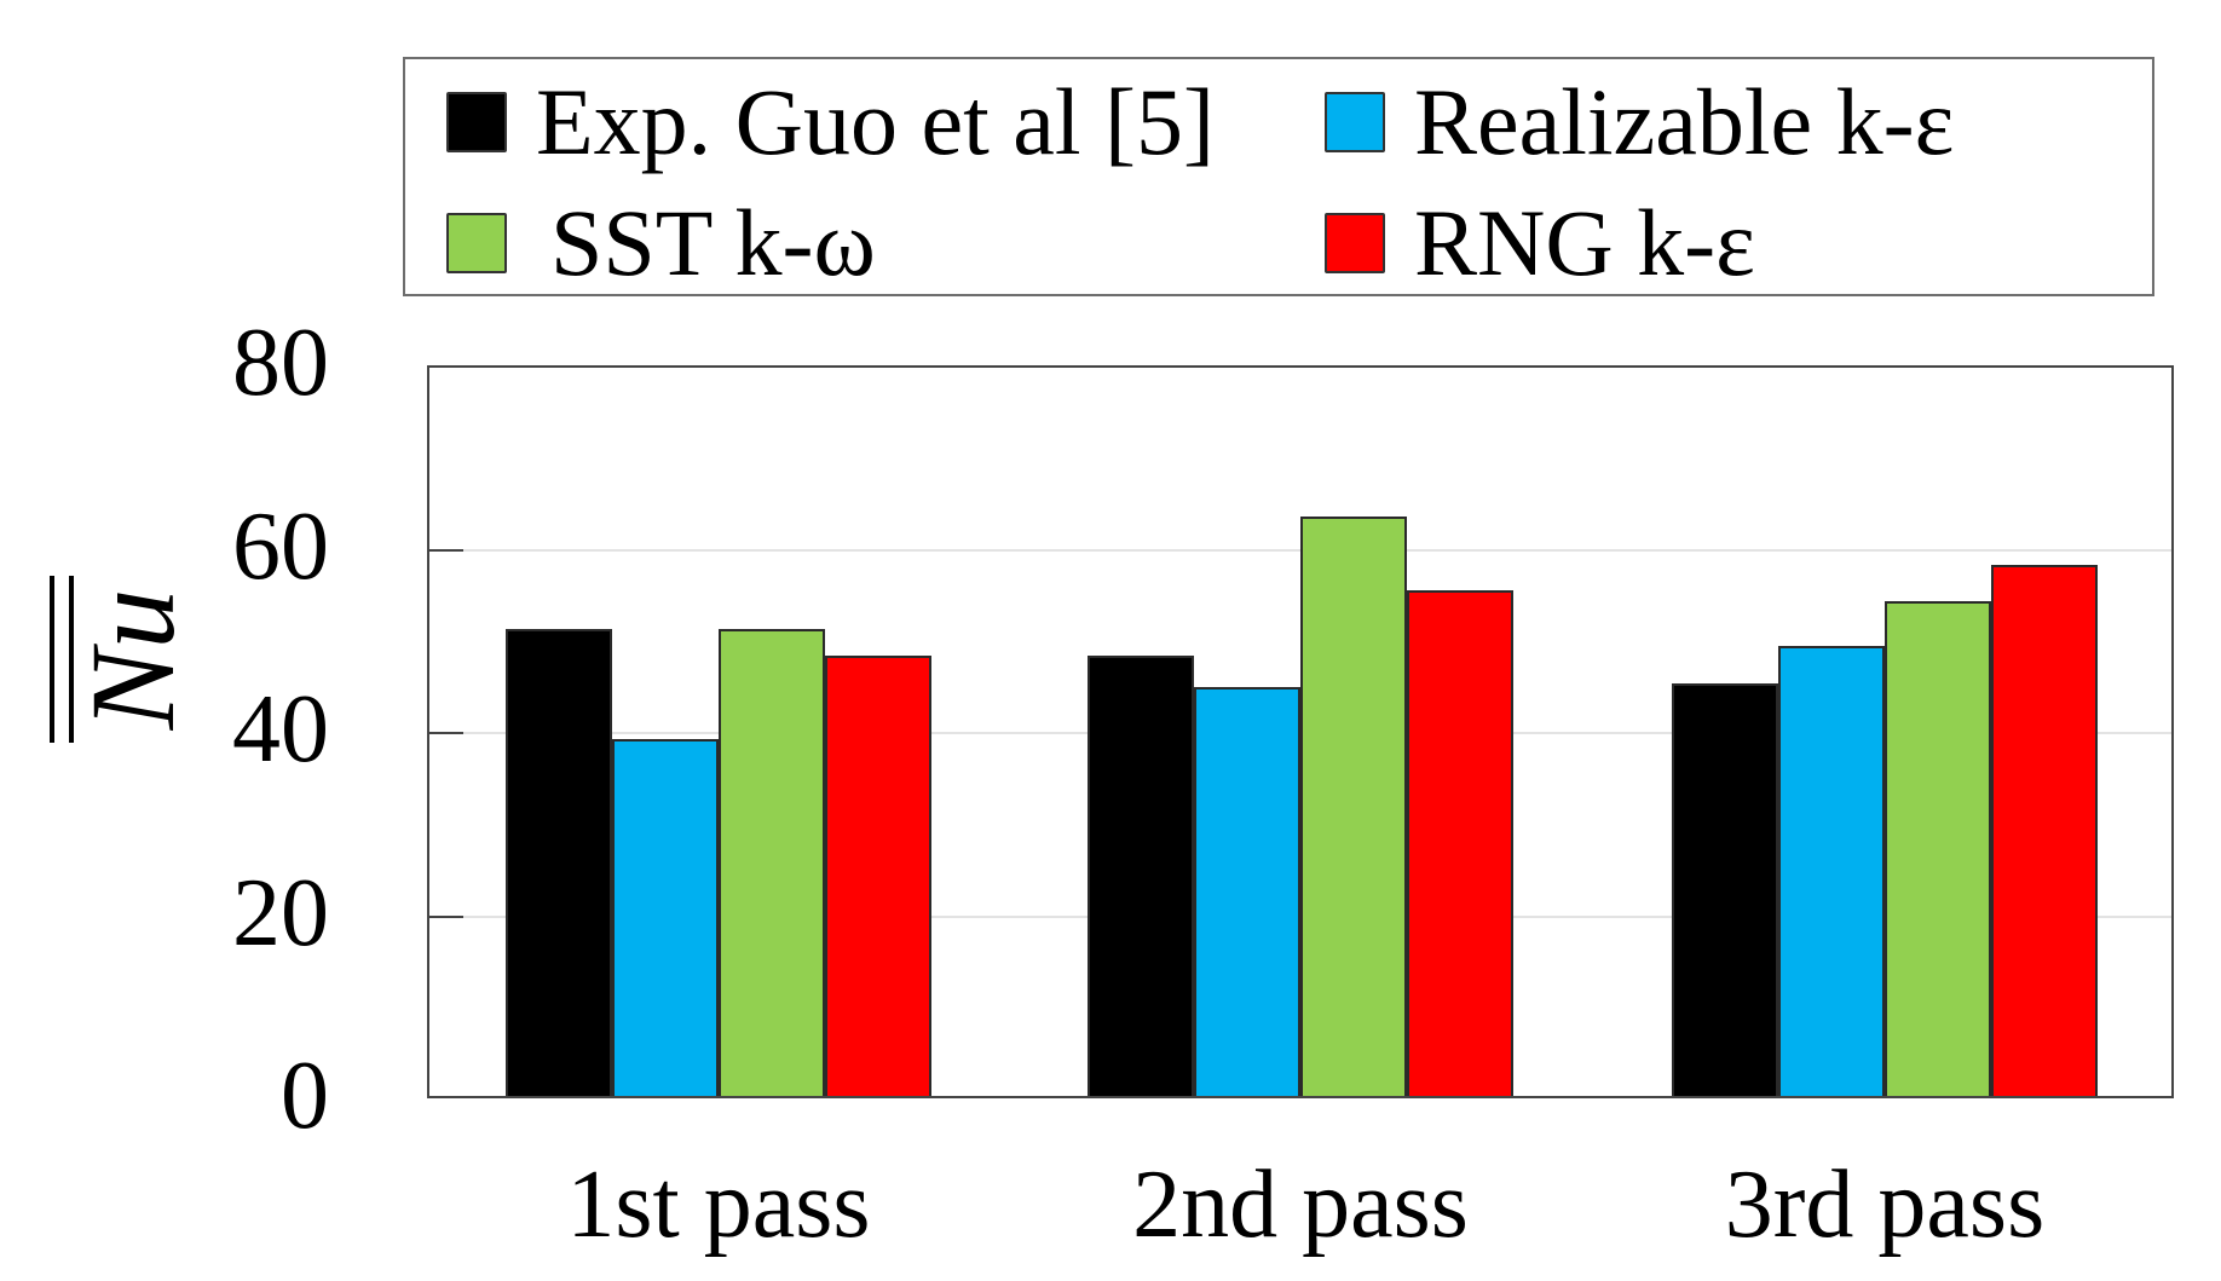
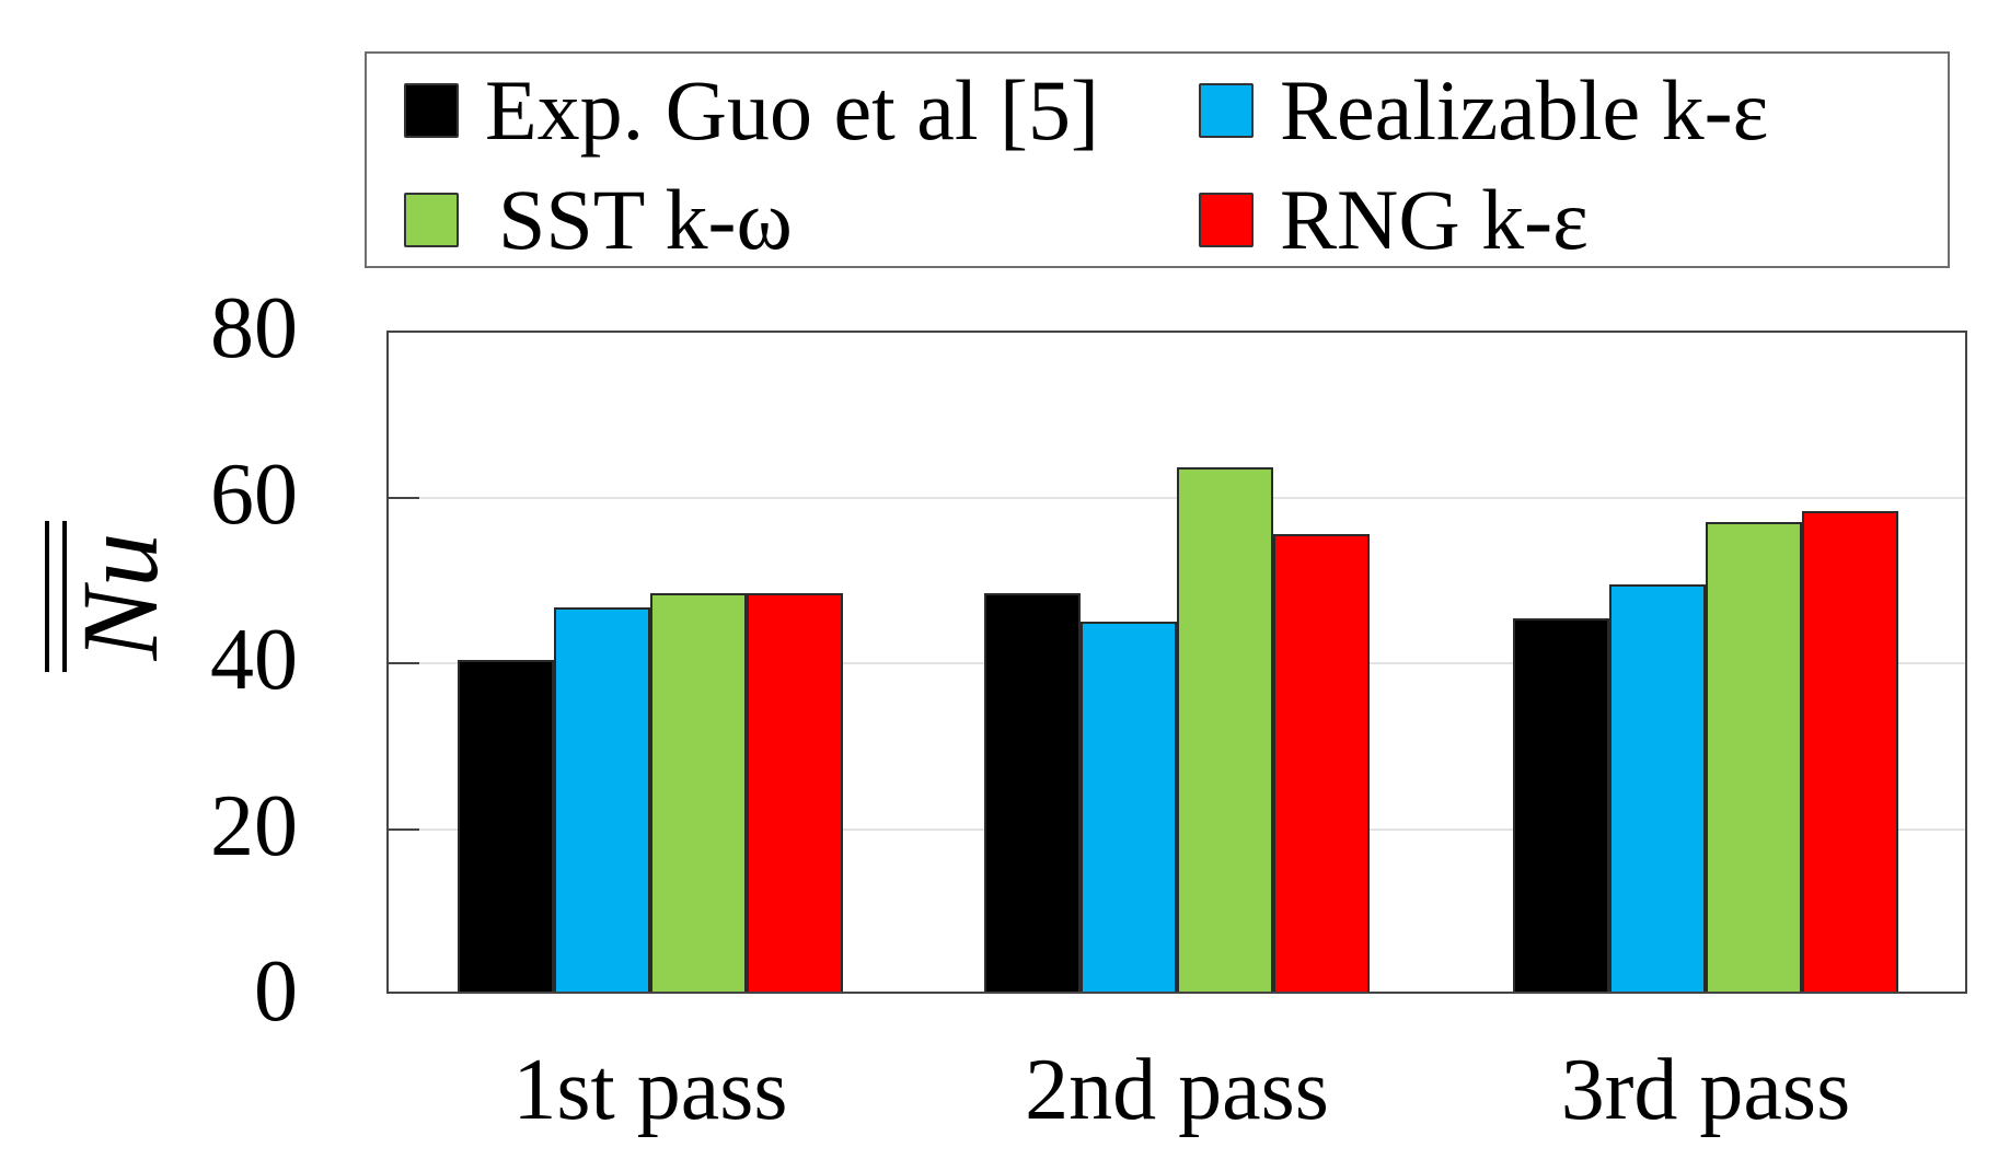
Exp. Guo et al [5]/1st pass: 51 -> 40
Realizable k-ε/1st pass: 39 -> 46
SST k-ω/1st pass: 51 -> 48
SST k-ω/3rd pass: 54 -> 57
